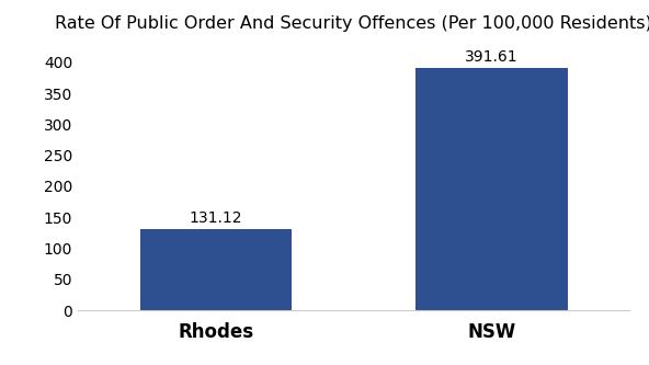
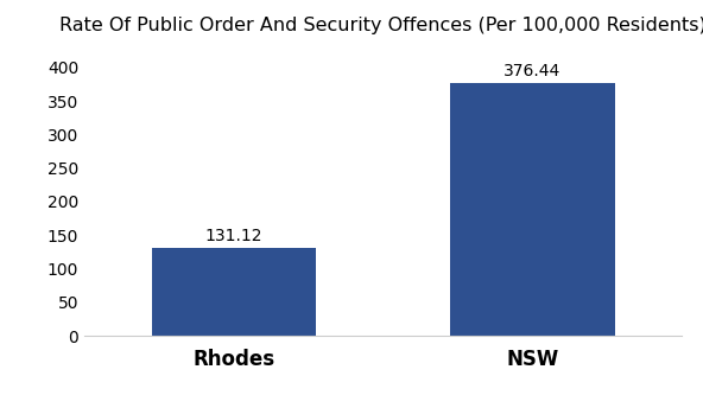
NSW: 391.61 -> 376.44
